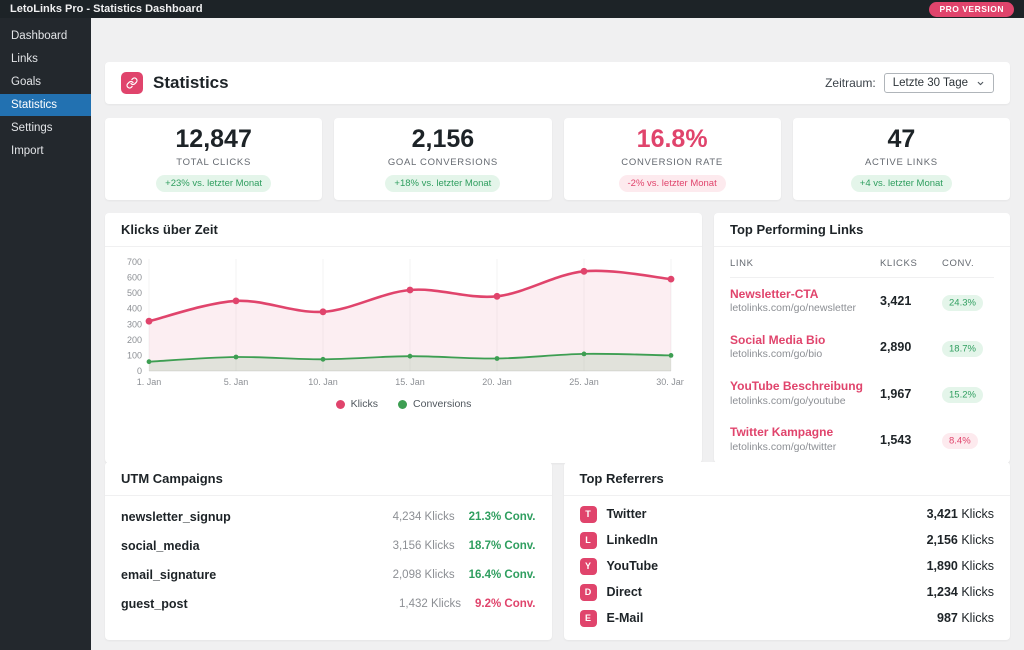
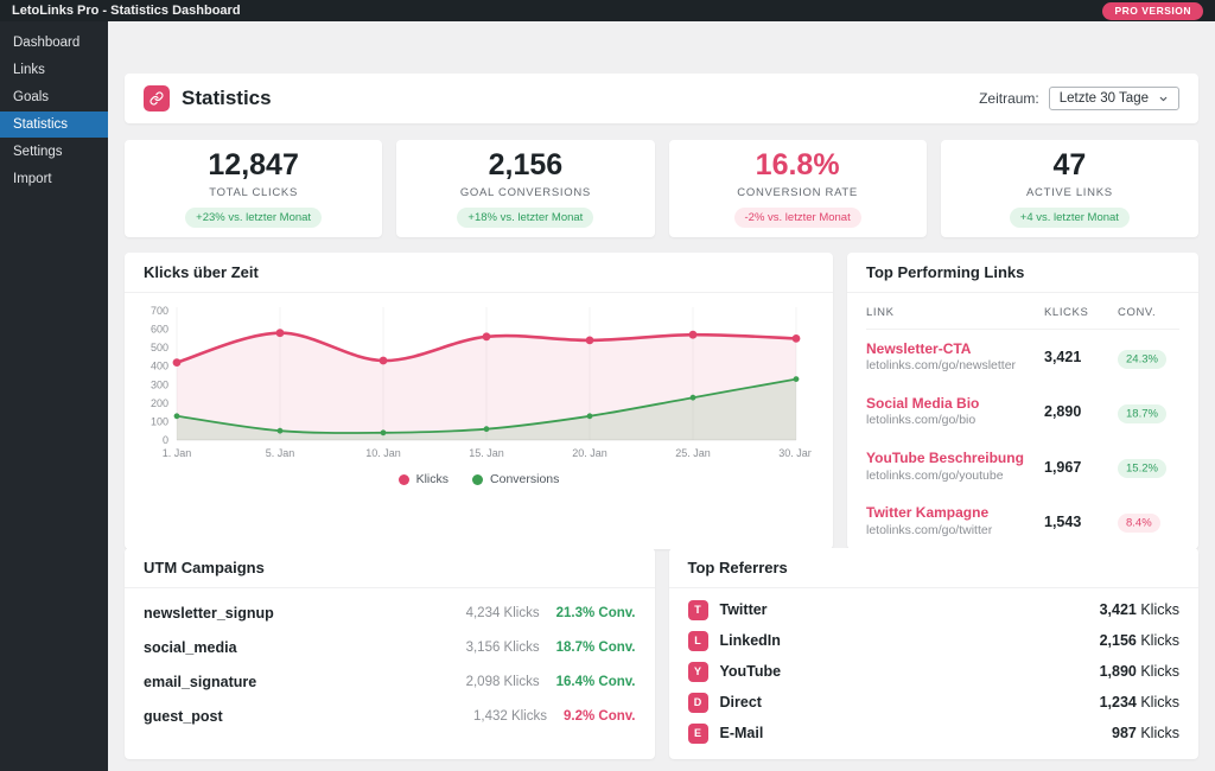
Klicks/1. Jan: 320 -> 420
Conversions/1. Jan: 60 -> 130
Klicks/5. Jan: 450 -> 580
Conversions/5. Jan: 90 -> 50
Klicks/10. Jan: 380 -> 430
Conversions/10. Jan: 80 -> 40
Klicks/15. Jan: 520 -> 560
Conversions/15. Jan: 100 -> 60
Klicks/20. Jan: 480 -> 540
Conversions/20. Jan: 80 -> 130
Klicks/25. Jan: 640 -> 570
Conversions/25. Jan: 110 -> 230
Klicks/30. Jan: 590 -> 550
Conversions/30. Jan: 100 -> 330
